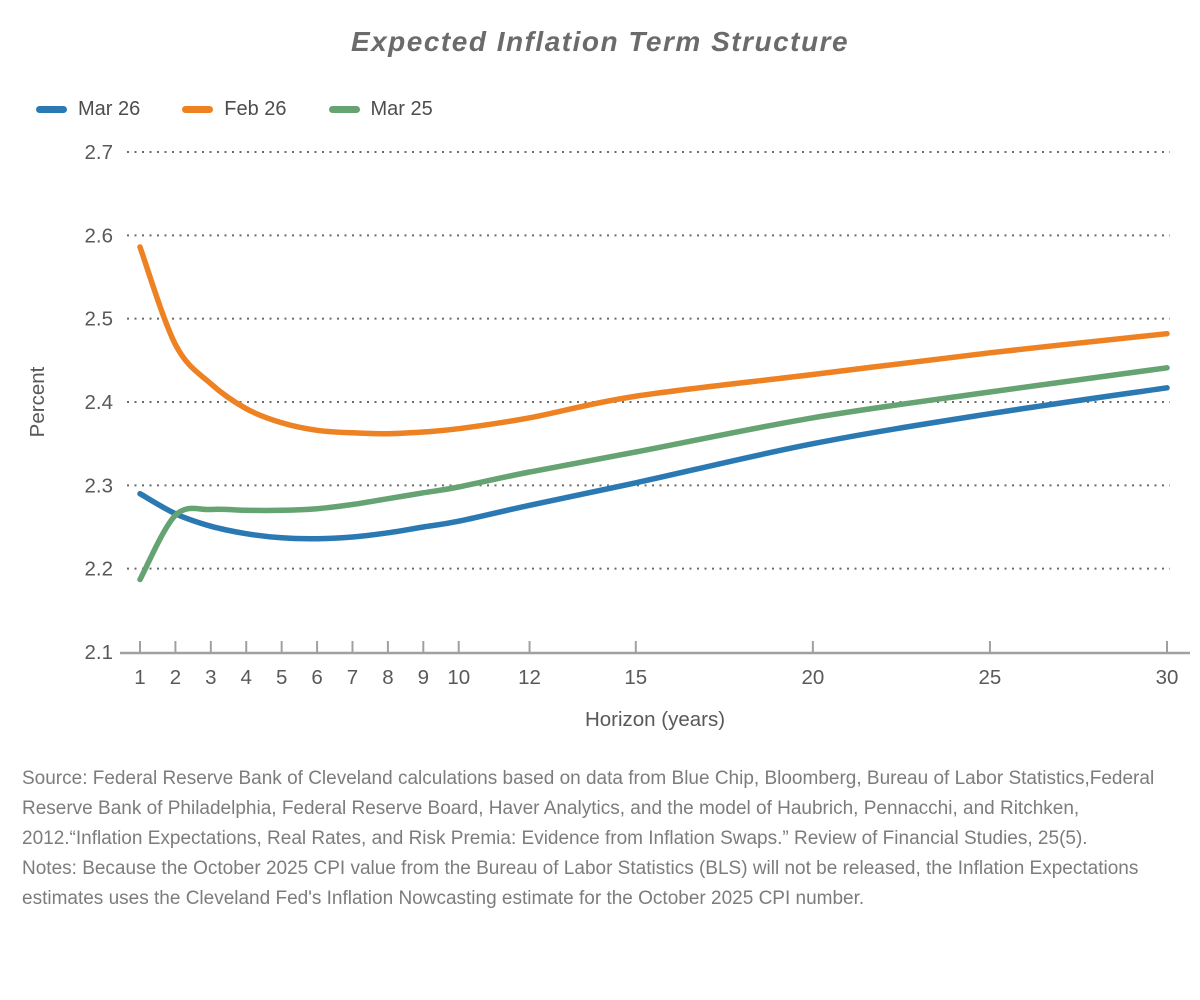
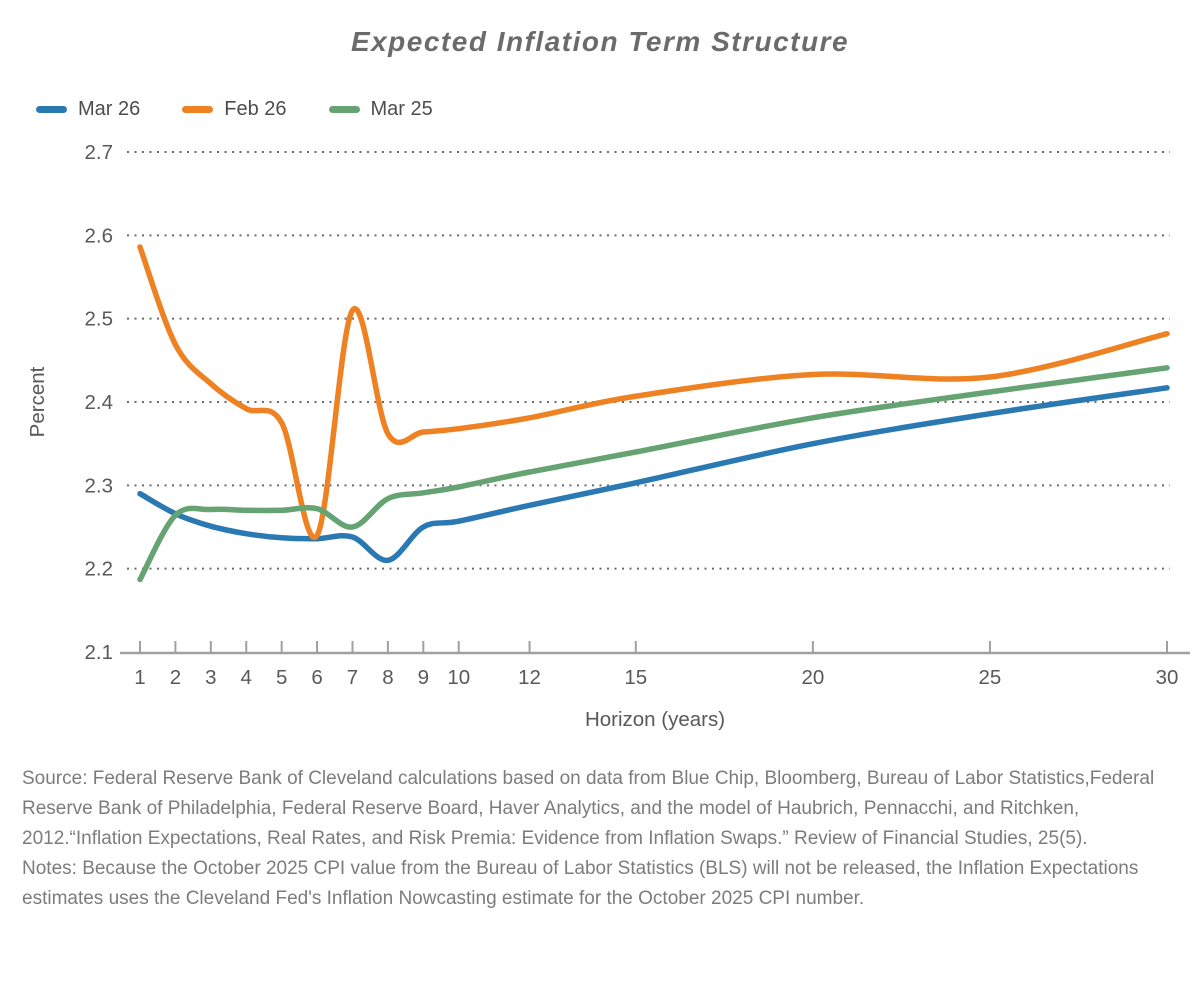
Feb 26/6: 2.37 -> 2.24
Feb 26/7: 2.36 -> 2.51
Mar 25/7: 2.28 -> 2.25
Mar 26/8: 2.24 -> 2.21
Feb 26/25: 2.46 -> 2.43
